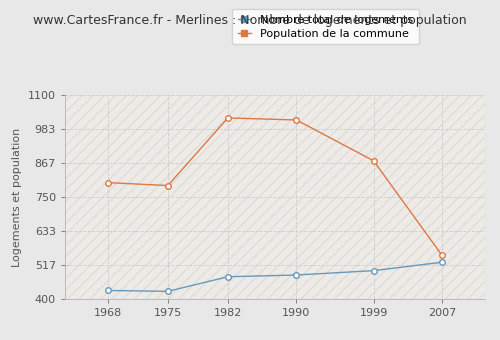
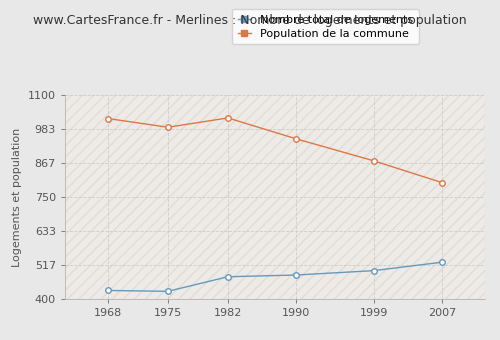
Population de la commune/1968: 800 -> 1020
Population de la commune/1975: 790 -> 990
Population de la commune/1990: 1015 -> 950
Population de la commune/2007: 550 -> 800
